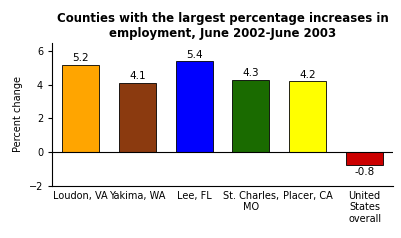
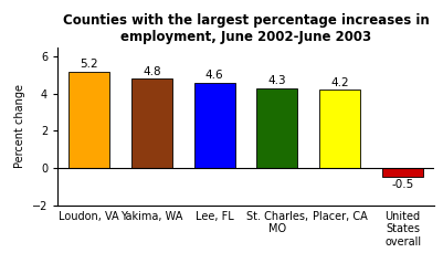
Yakima, WA: 4.1 -> 4.8
Lee, FL: 5.4 -> 4.6
United States overall: -0.8 -> -0.5
